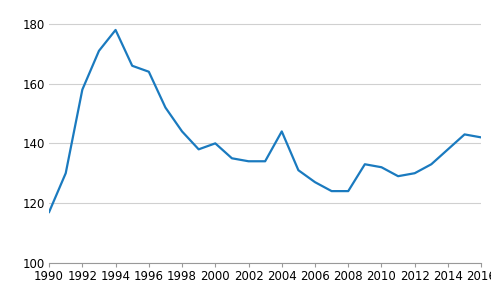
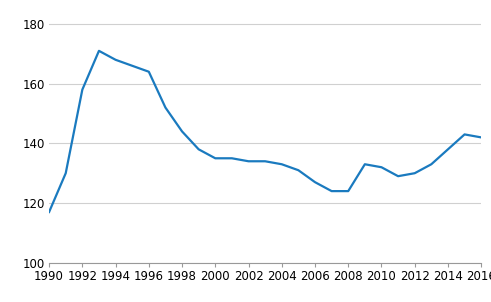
1994: 178 -> 168
2000: 140 -> 135
2004: 144 -> 133
